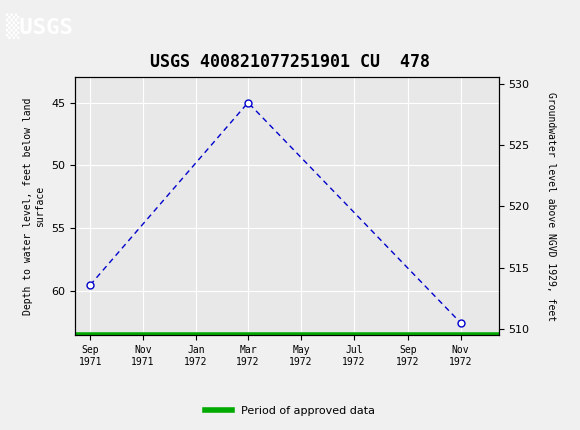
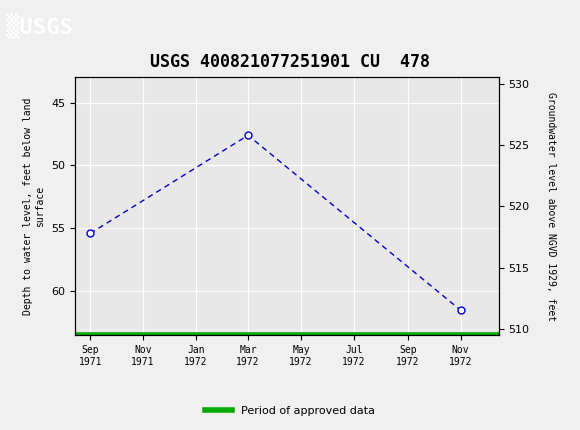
Sep 1971: 59.5 -> 55.4
Mar 1972: 45.0 -> 47.6
Nov 1972: 62.5 -> 61.5
